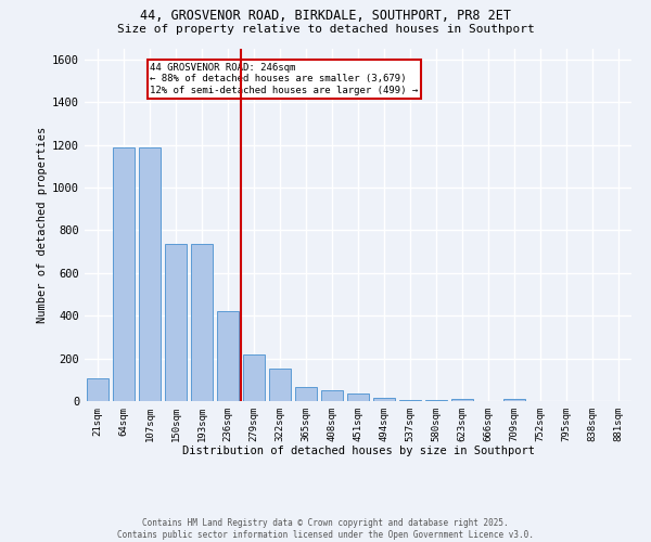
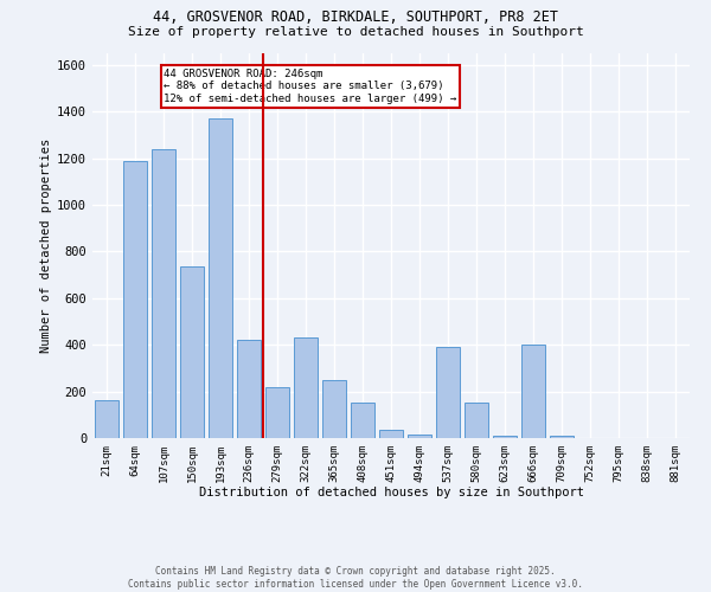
21sqm: 110 -> 160
107sqm: 1190 -> 1240
193sqm: 740 -> 1370
322sqm: 150 -> 430
365sqm: 60 -> 250
408sqm: 50 -> 150
537sqm: 0 -> 390
580sqm: 0 -> 150
666sqm: 0 -> 400
